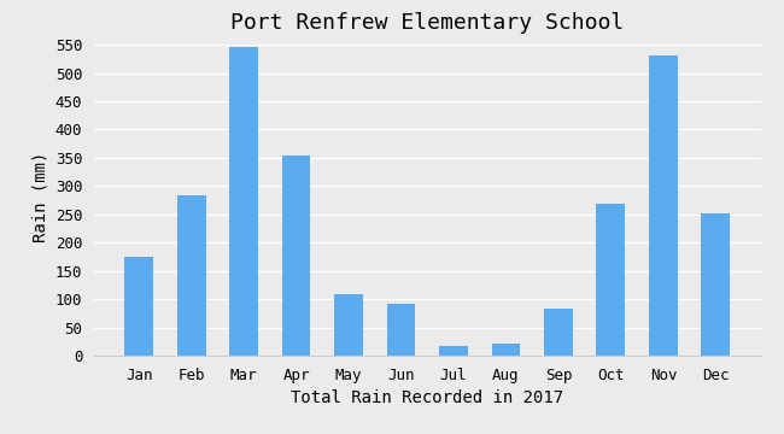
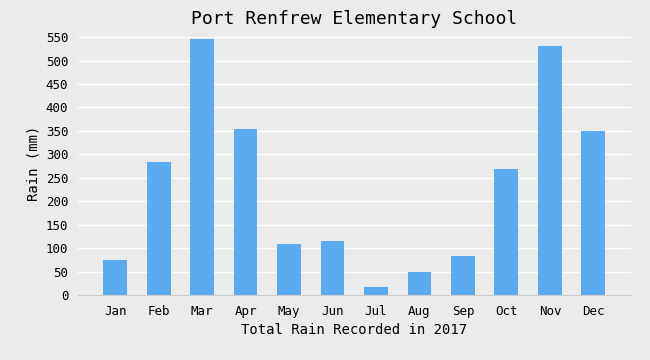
Jan: 175 -> 75
Jun: 93 -> 115
Aug: 22 -> 50
Dec: 252 -> 350
